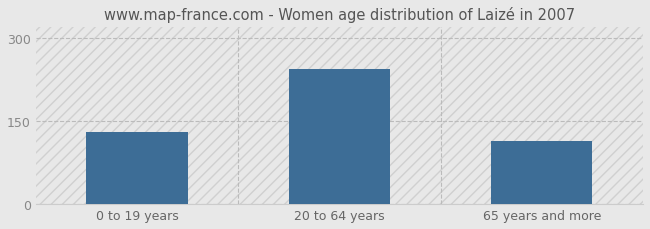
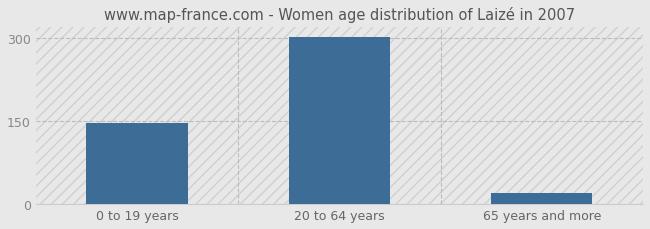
0 to 19 years: 130 -> 147
20 to 64 years: 244 -> 302
65 years and more: 114 -> 20
